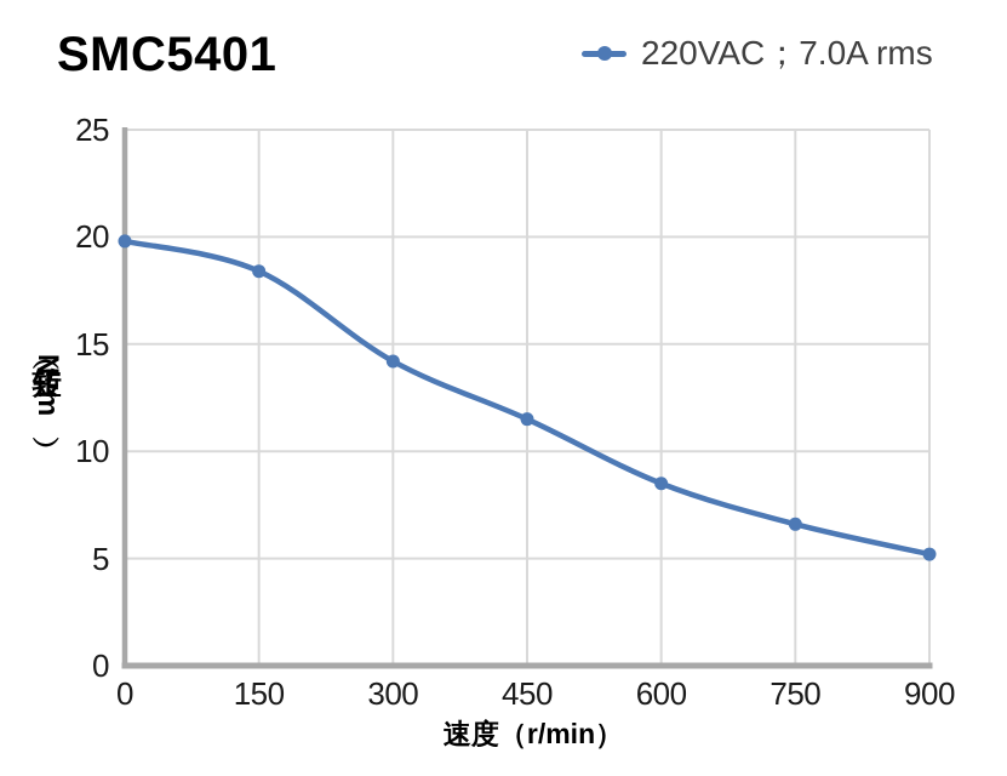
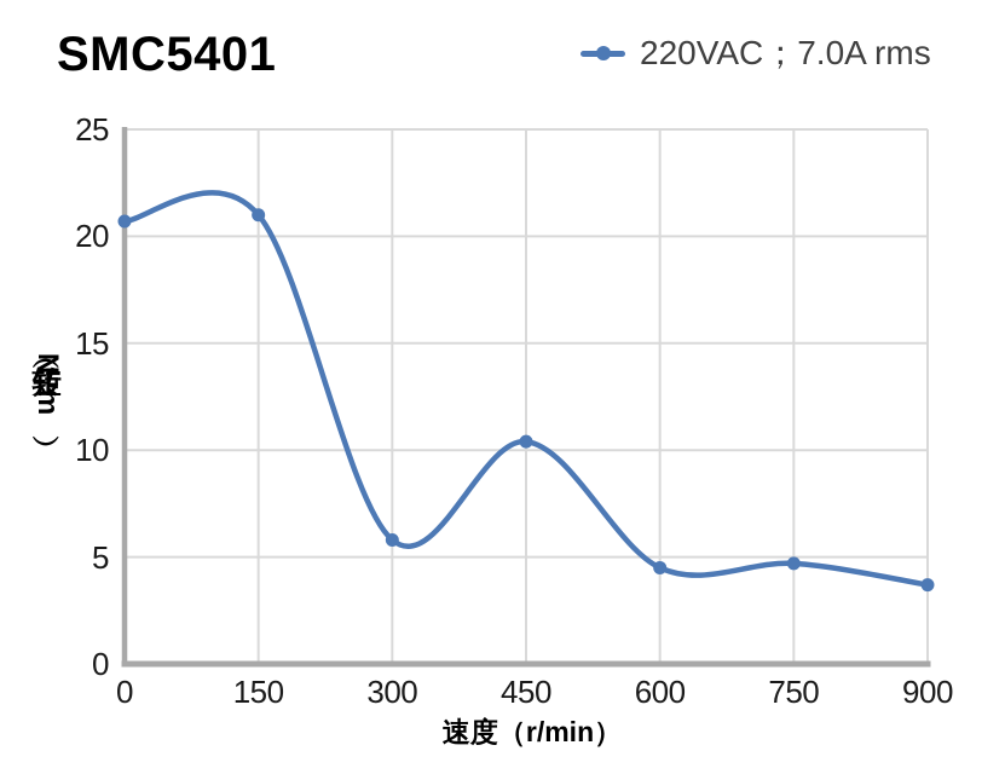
0: 19.8 -> 20.7
150: 18.4 -> 21.0
300: 14.2 -> 5.8
450: 11.5 -> 10.4
600: 8.5 -> 4.5
750: 6.6 -> 4.7
900: 5.2 -> 3.7
